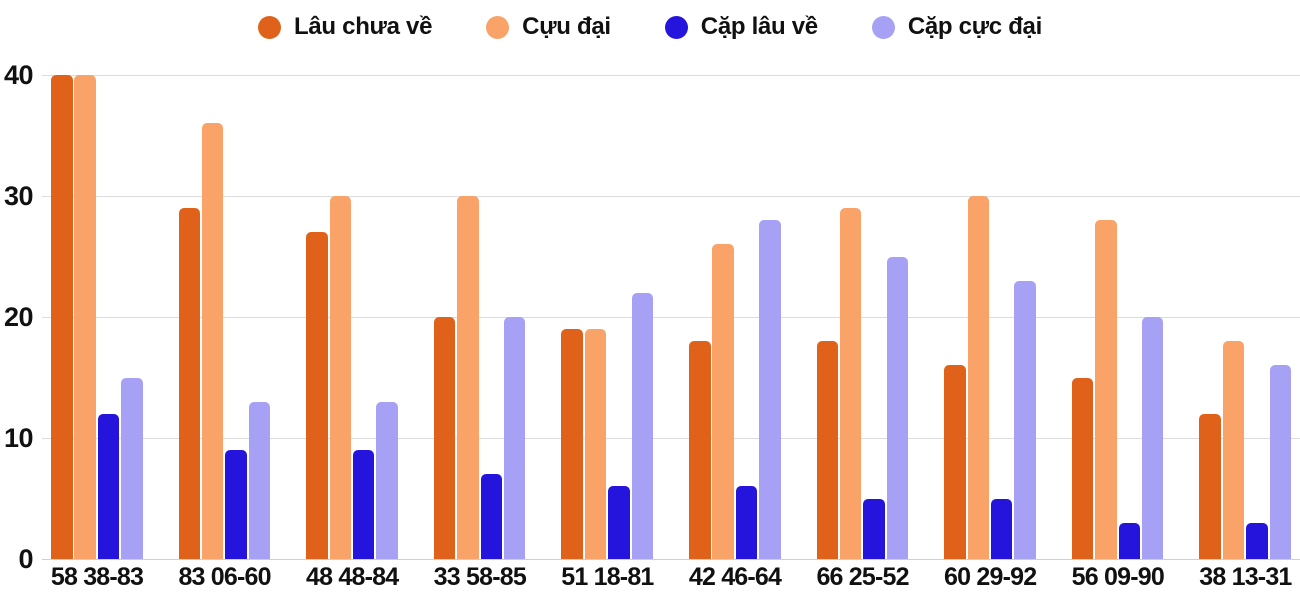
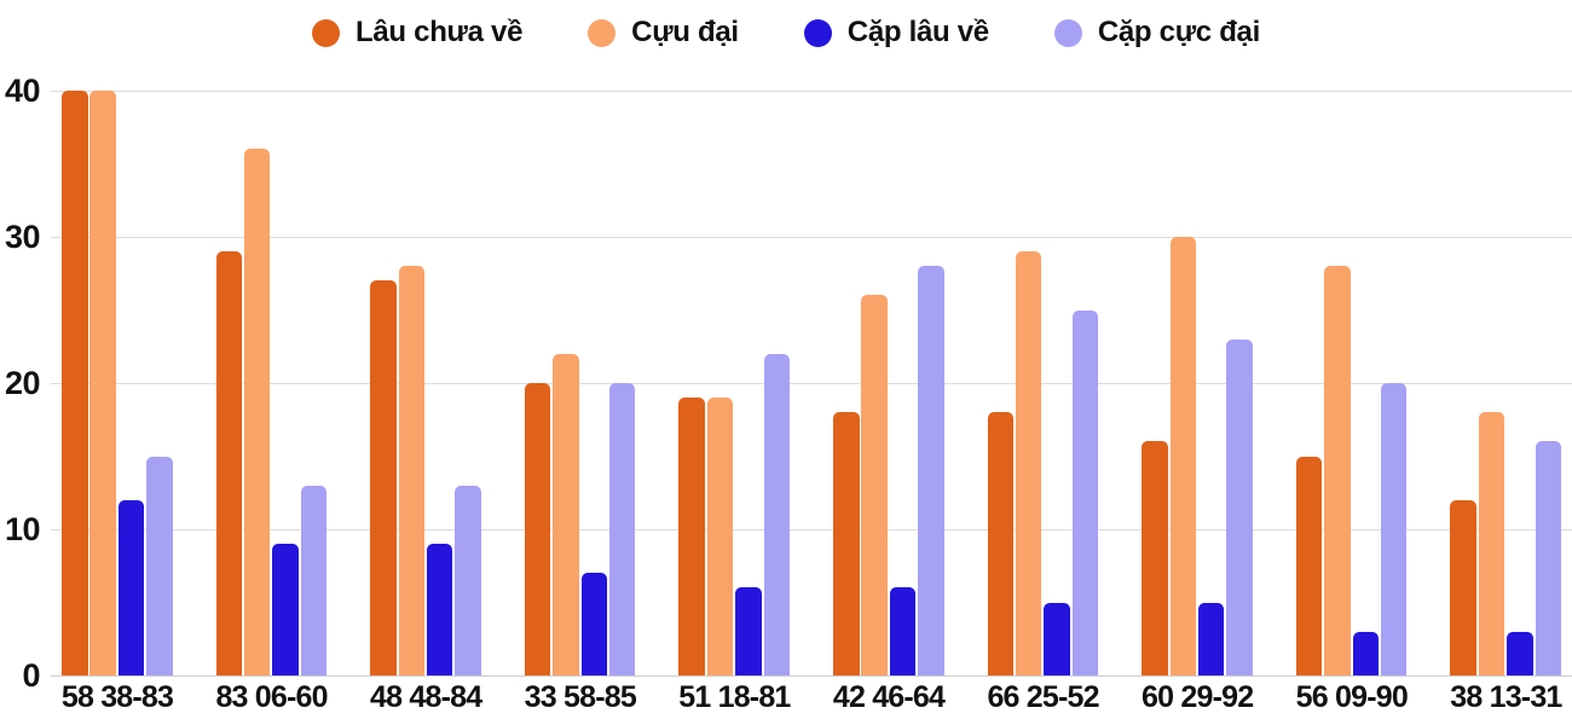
Cựu đại/48 48-84: 30 -> 28
Cựu đại/33 58-85: 30 -> 22
